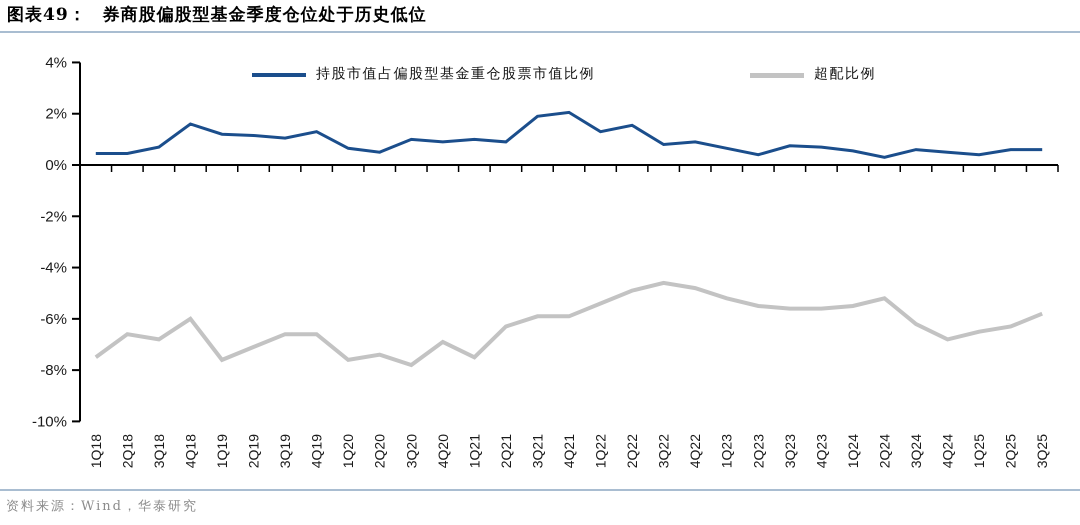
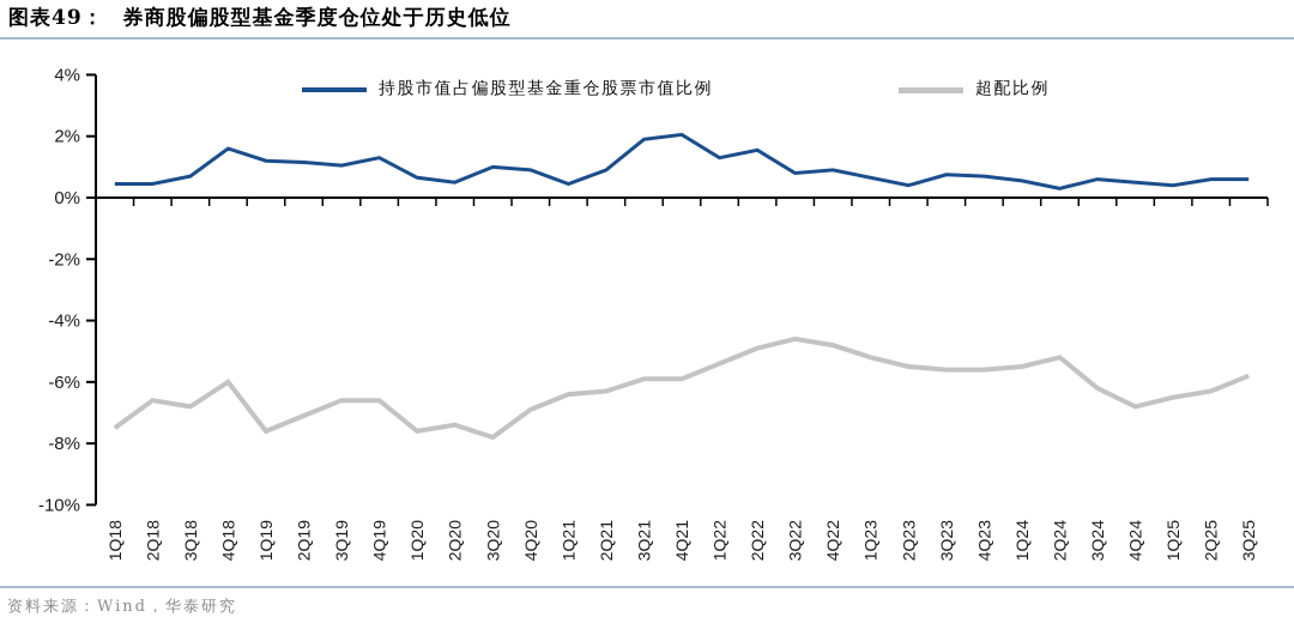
持股市值占偏股型基金重仓股票市值比例/1Q21: 1.0% -> 0.5%
超配比例/1Q21: -7.5% -> -6.4%
